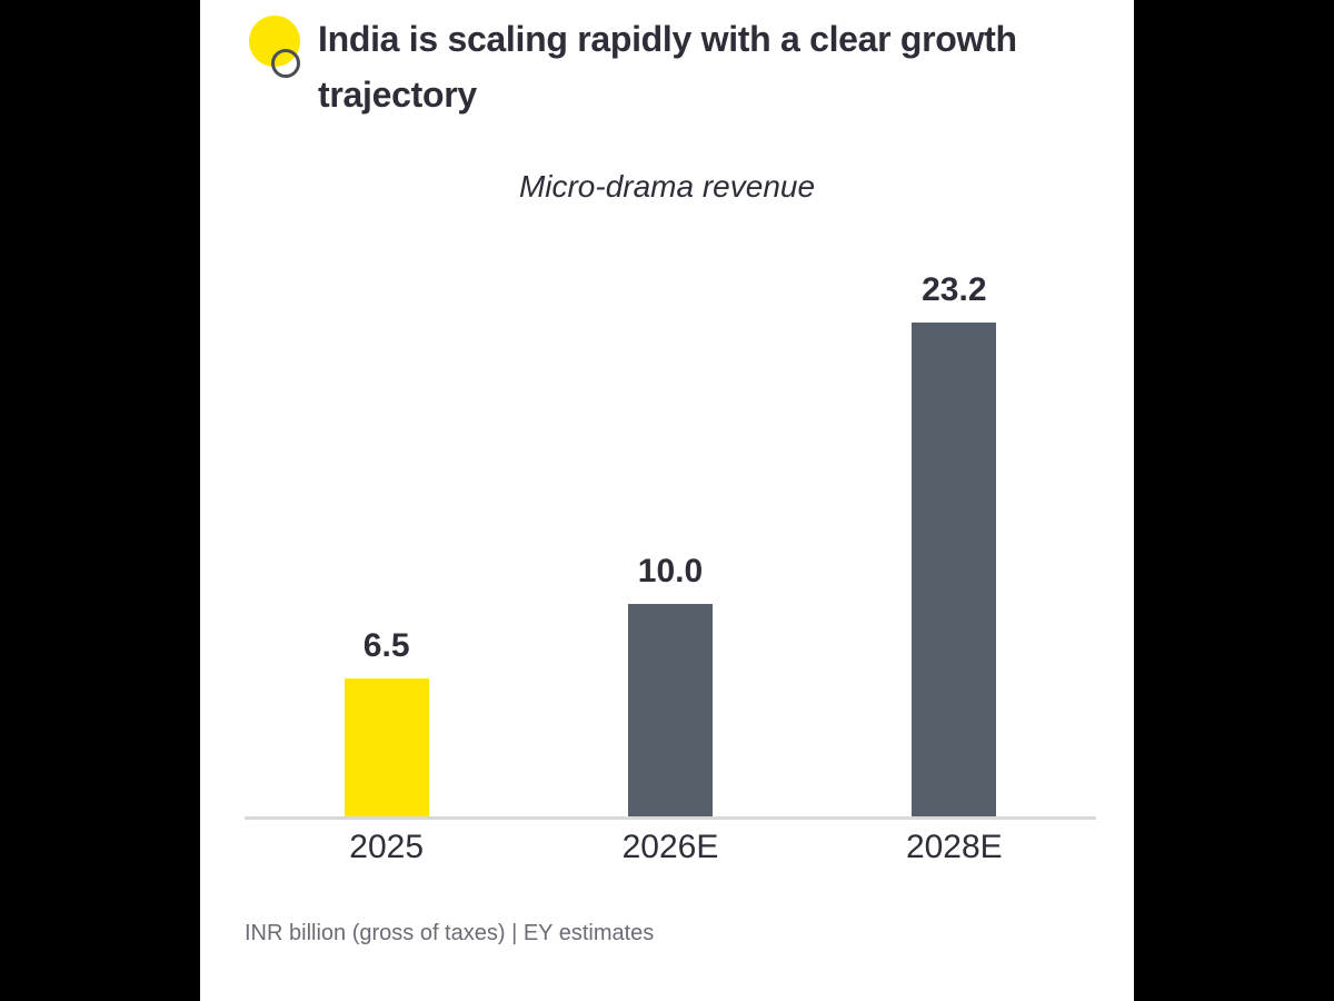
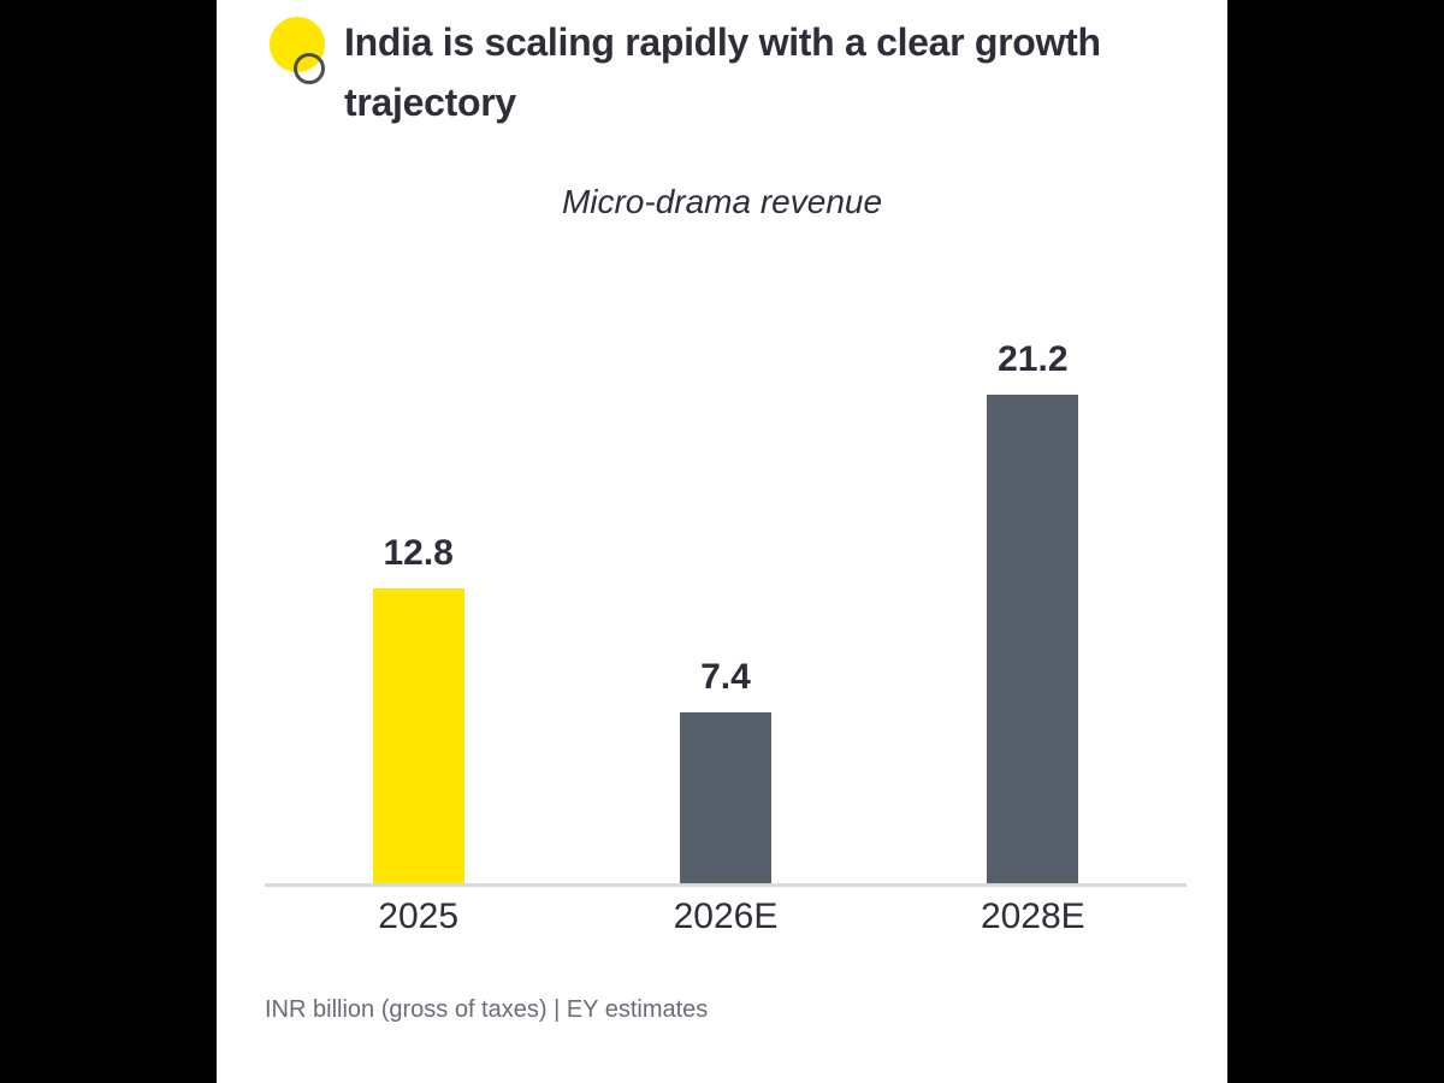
2025: 6.5 -> 12.8
2026E: 10.0 -> 7.4
2028E: 23.2 -> 21.2
